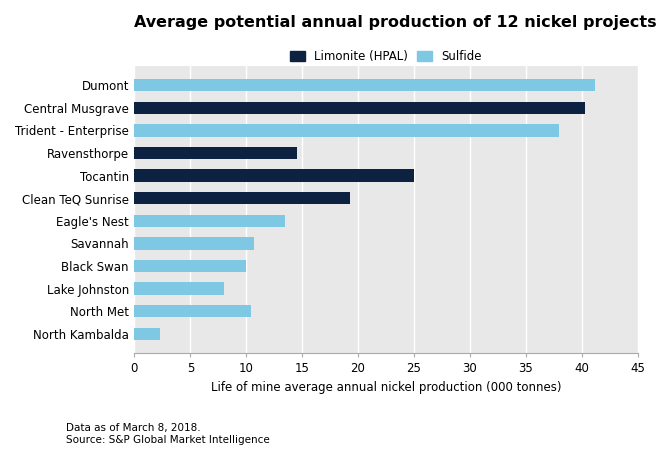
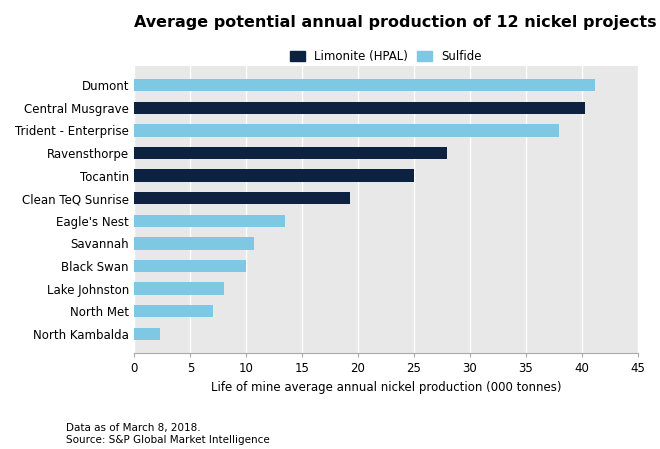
Ravensthorpe: 14.5 -> 28.0
North Met: 10.4 -> 7.0
